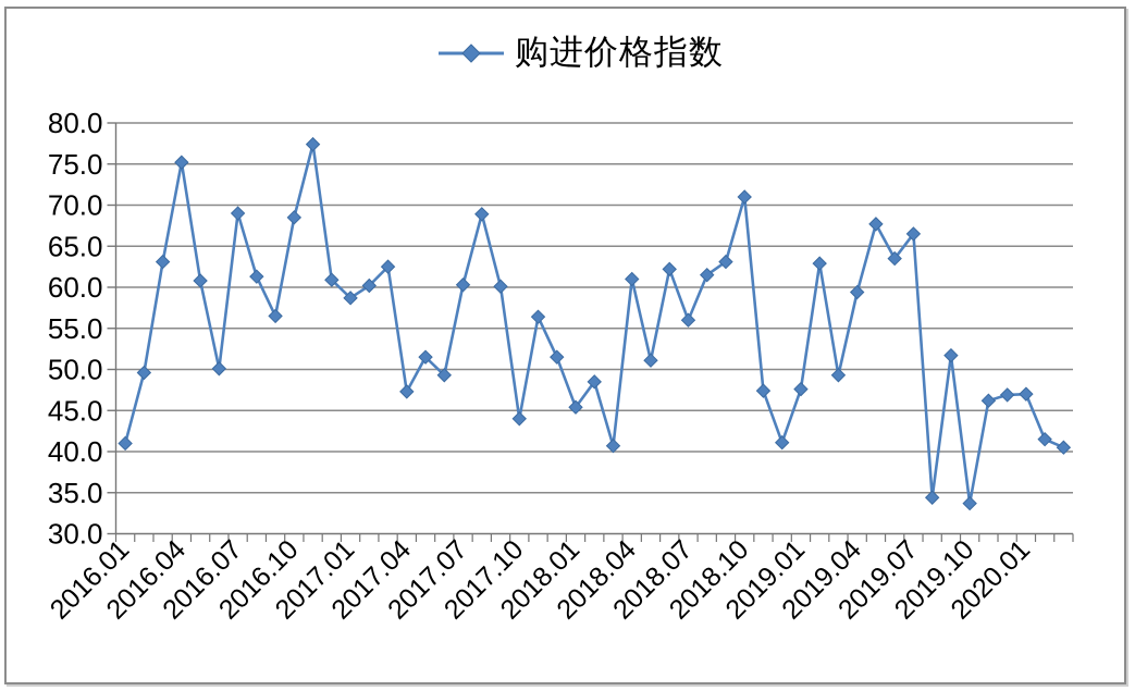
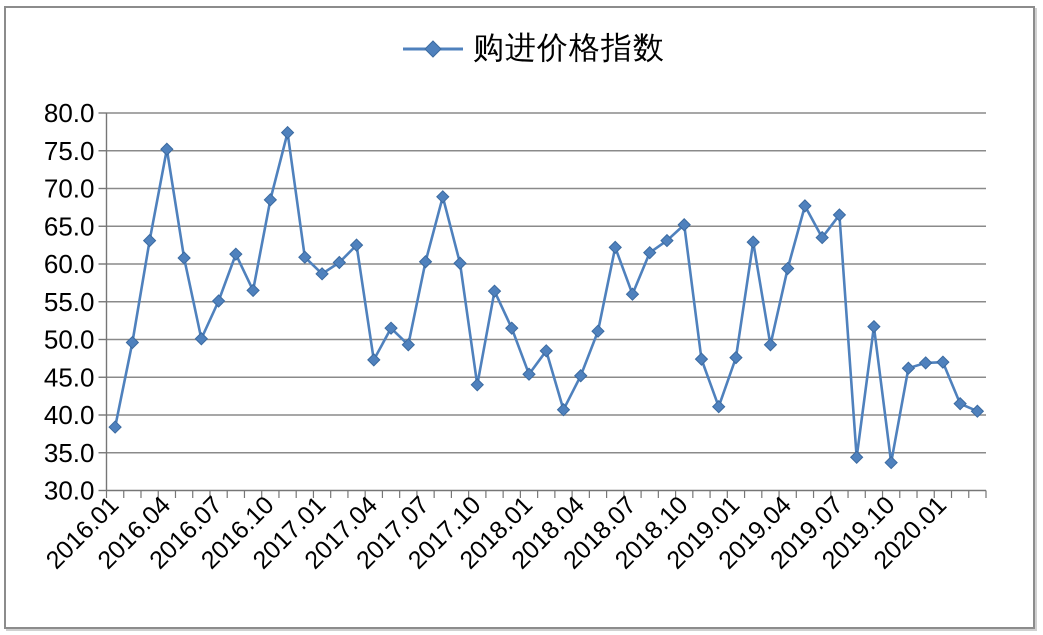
2016.01: 41 -> 38
2016.07: 69 -> 55
2018.04: 61 -> 45
2018.10: 71 -> 65
